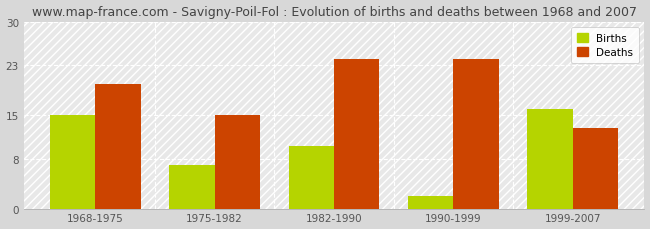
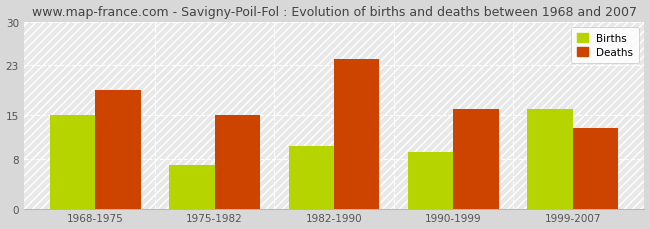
Deaths/1968-1975: 20 -> 19
Births/1990-1999: 2 -> 9
Deaths/1990-1999: 24 -> 16
